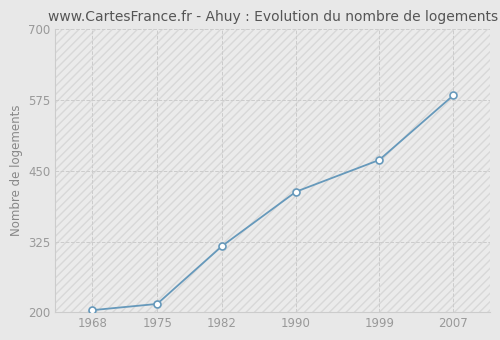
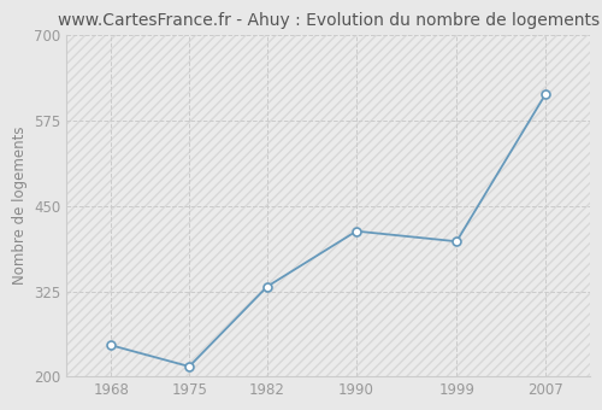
1968: 204 -> 246
1982: 317 -> 332
1999: 469 -> 398
2007: 583 -> 614
